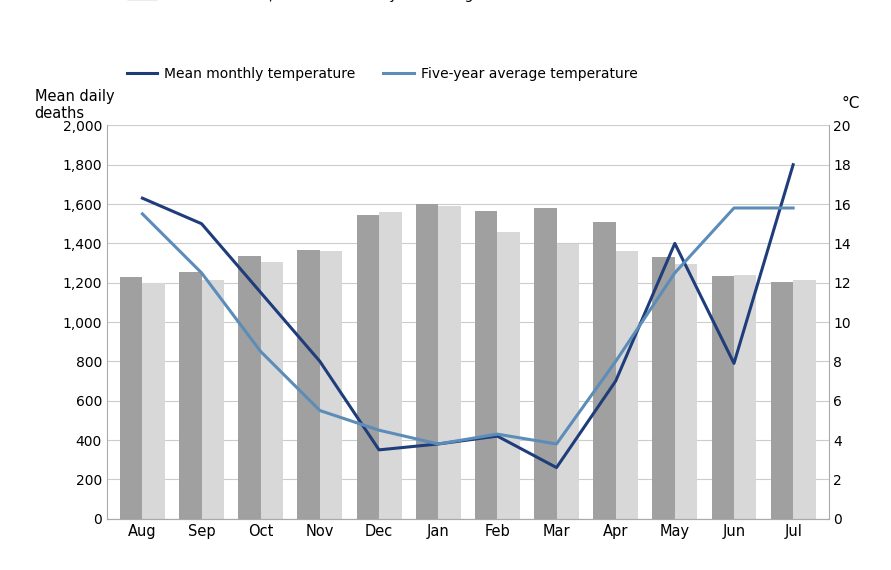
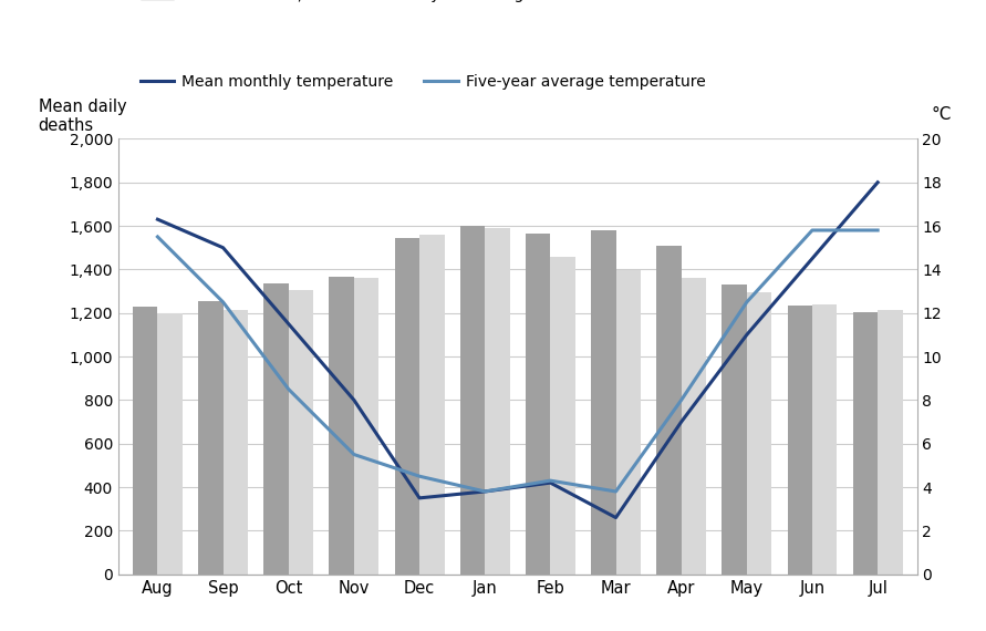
Mean monthly temperature/May: 14.0 -> 11.0
Mean monthly temperature/Jun: 7.9 -> 14.5
